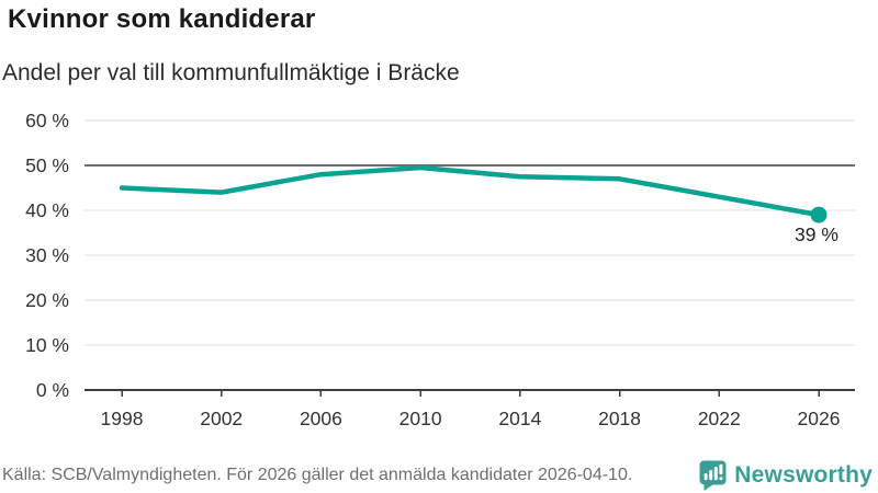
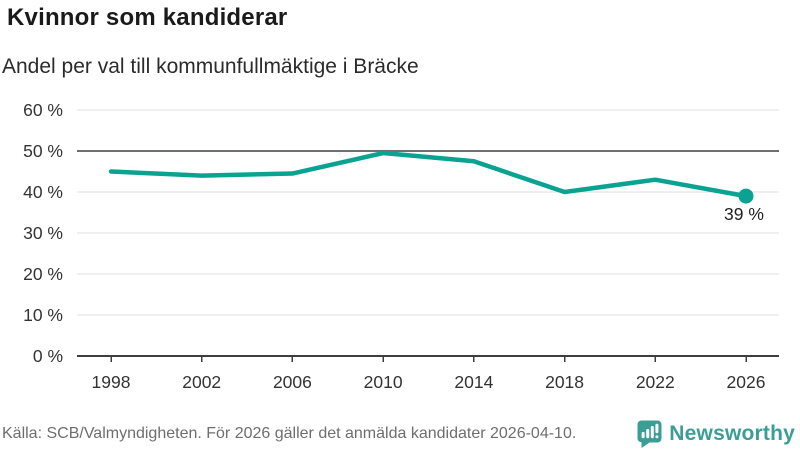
2006: 48% -> 44%
2018: 47% -> 40%
